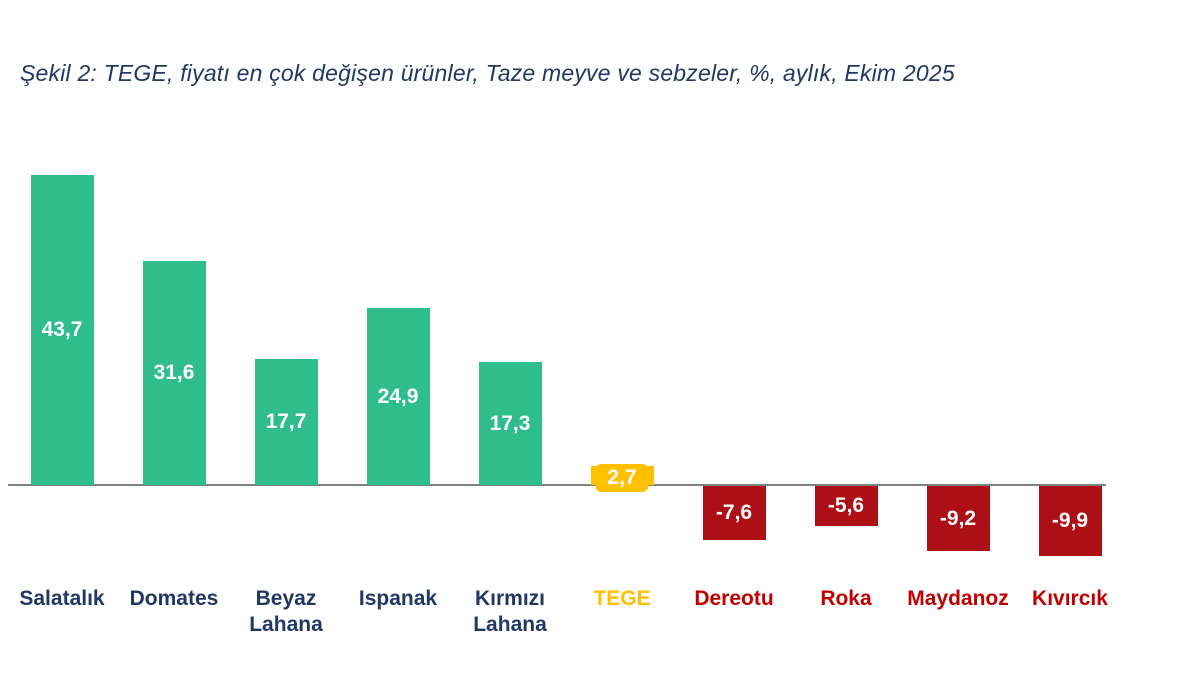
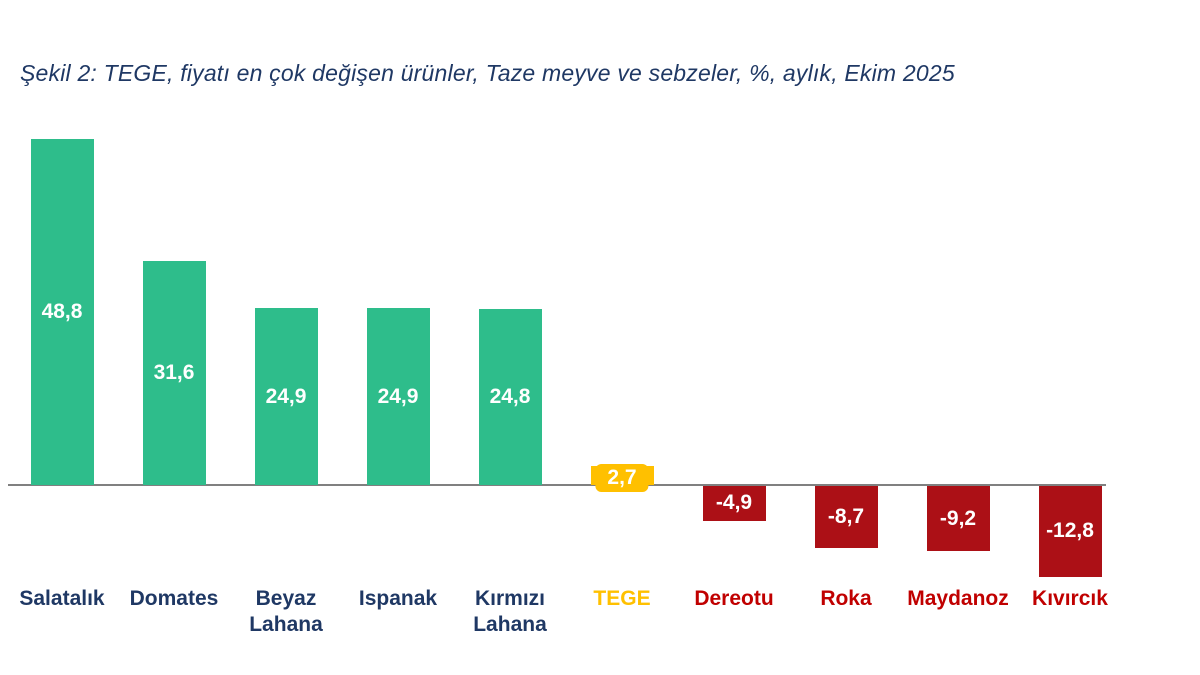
Salatalık: 43,7 -> 48,8
Beyaz Lahana: 17,7 -> 24,9
Kırmızı Lahana: 17,3 -> 24,8
Dereotu: -7,6 -> -4,9
Roka: -5,6 -> -8,7
Kıvırcık: -9,9 -> -12,8
